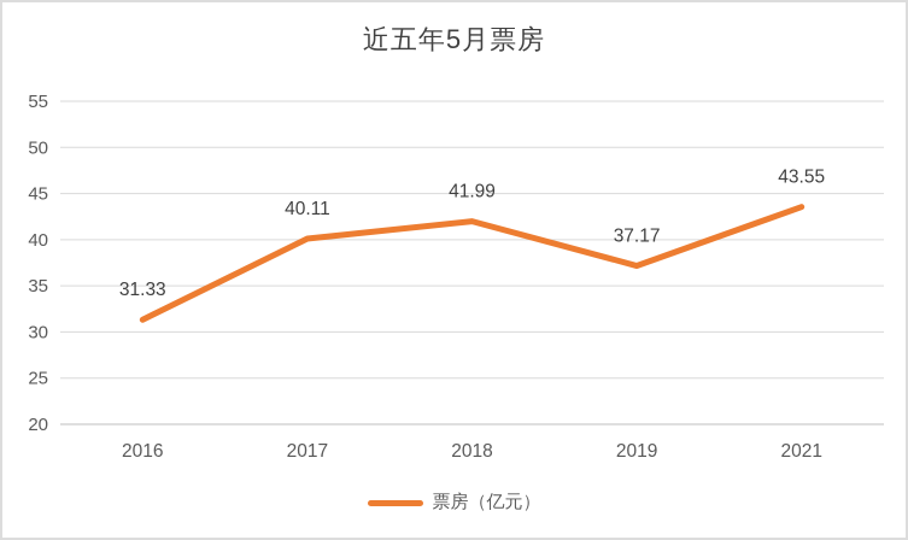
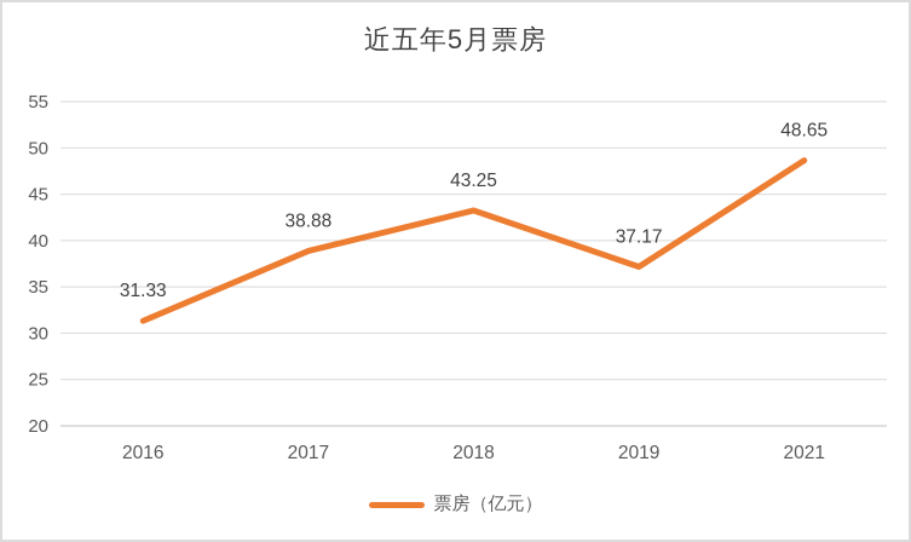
2017: 40.11 -> 38.88
2018: 41.99 -> 43.25
2021: 43.55 -> 48.65
